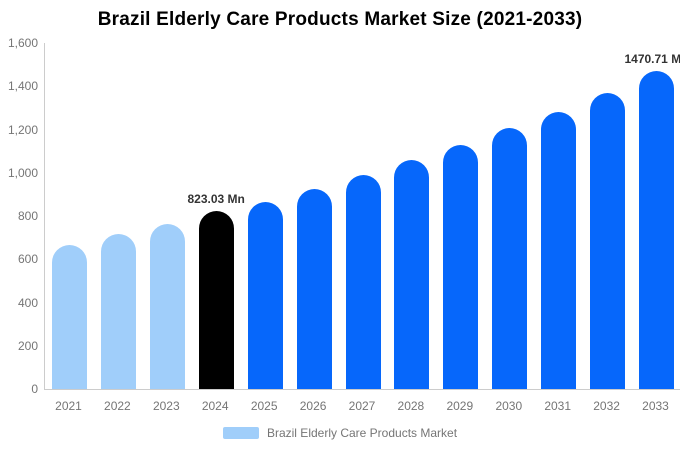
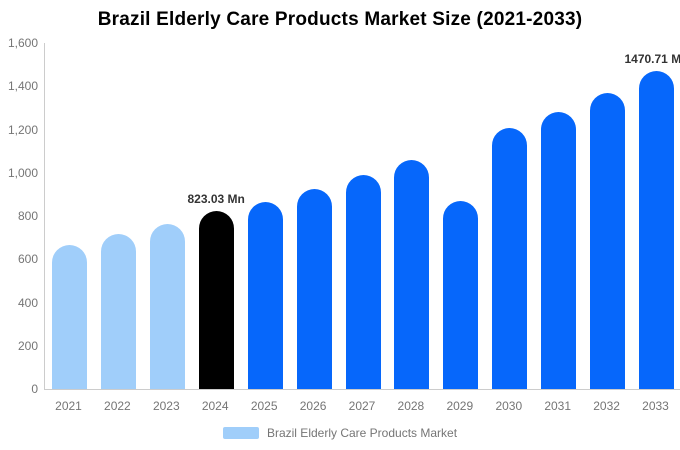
2029: 1130 -> 870
